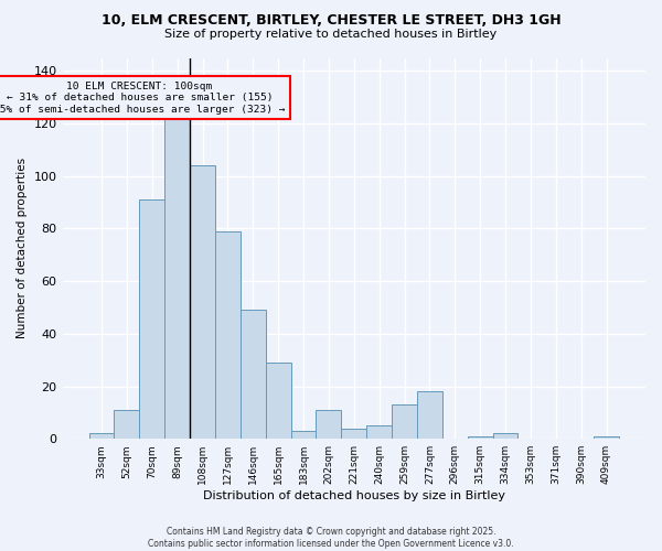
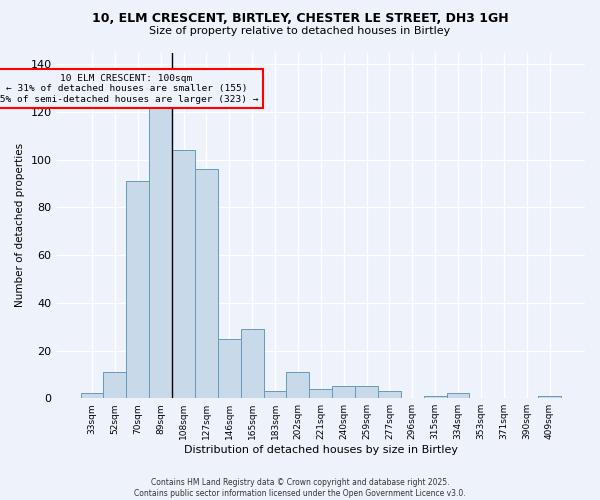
127sqm: 79 -> 96
146sqm: 49 -> 25
259sqm: 13 -> 5
277sqm: 18 -> 3
